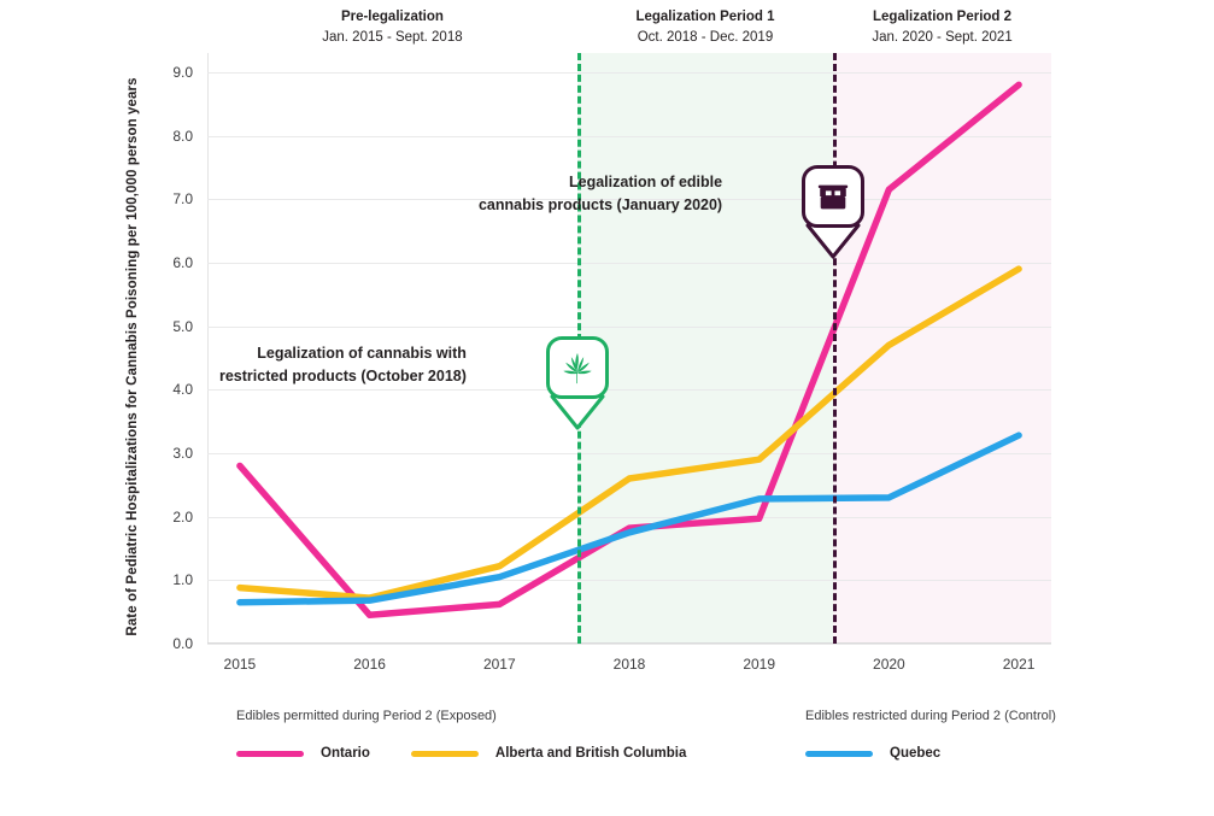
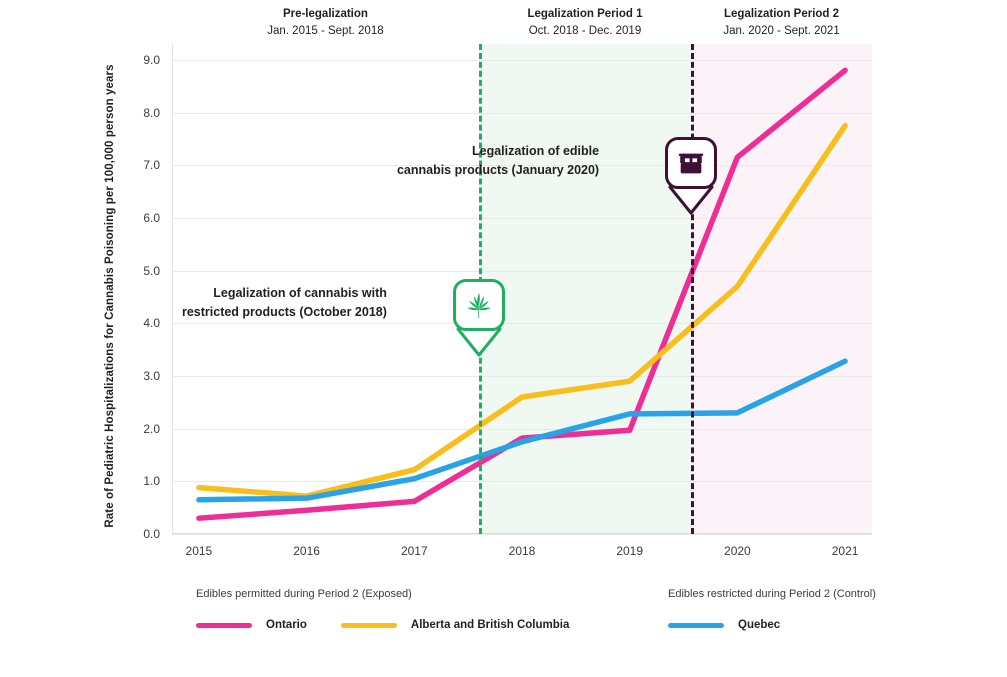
Ontario/2015: 2.8 -> 0.3
Alberta and British Columbia/2021: 5.9 -> 7.8
